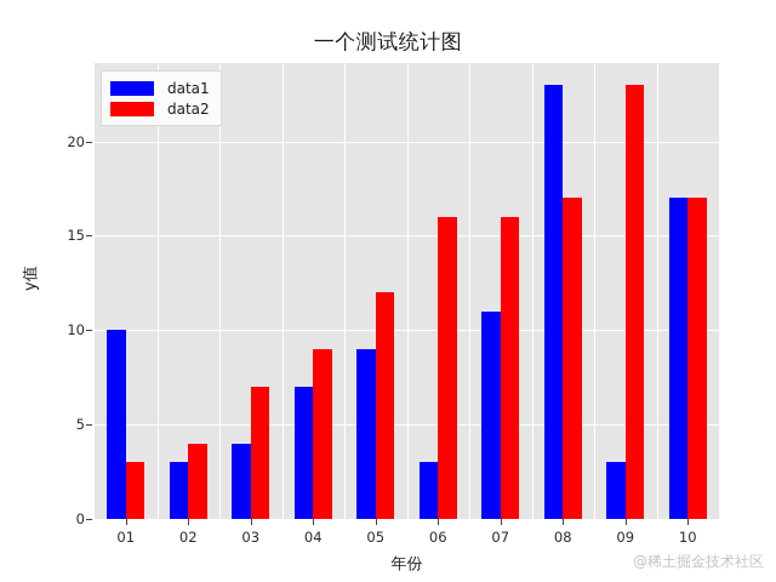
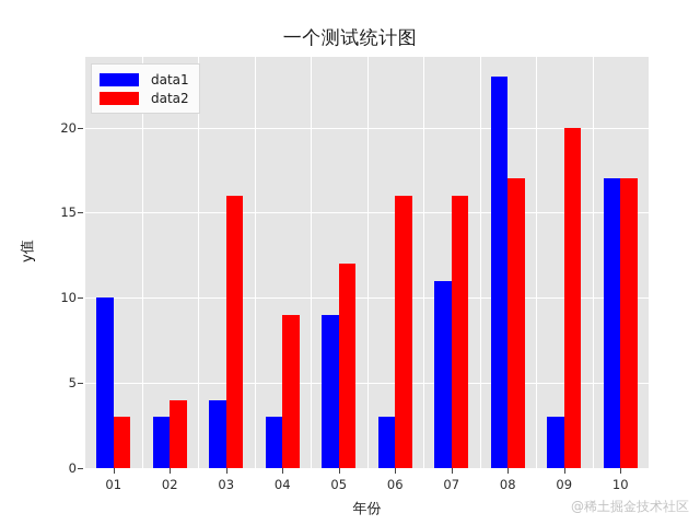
data2/03: 7 -> 16
data1/04: 7 -> 3
data2/09: 23 -> 20
